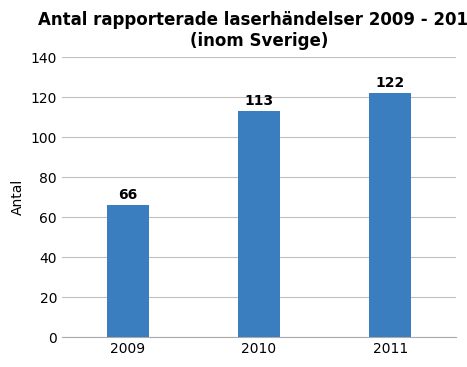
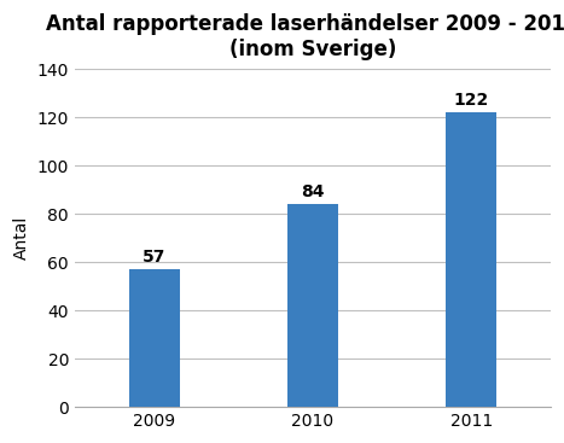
2009: 66 -> 57
2010: 113 -> 84
